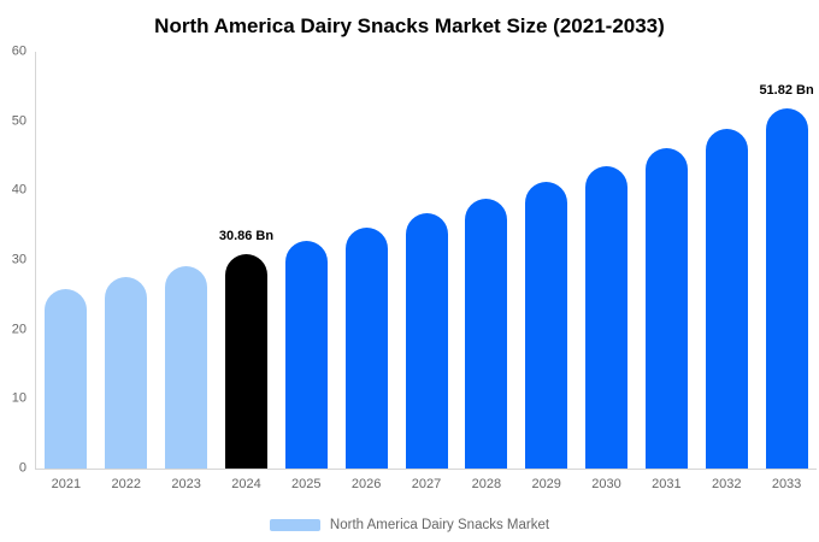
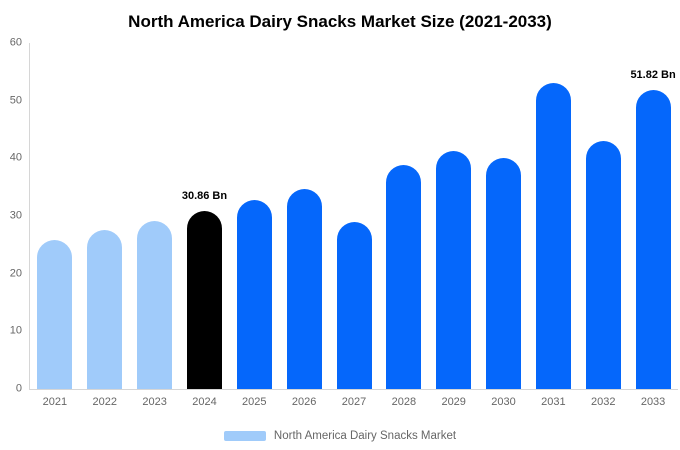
2027: 37 -> 29
2030: 44 -> 40
2031: 46 -> 53
2032: 49 -> 43
